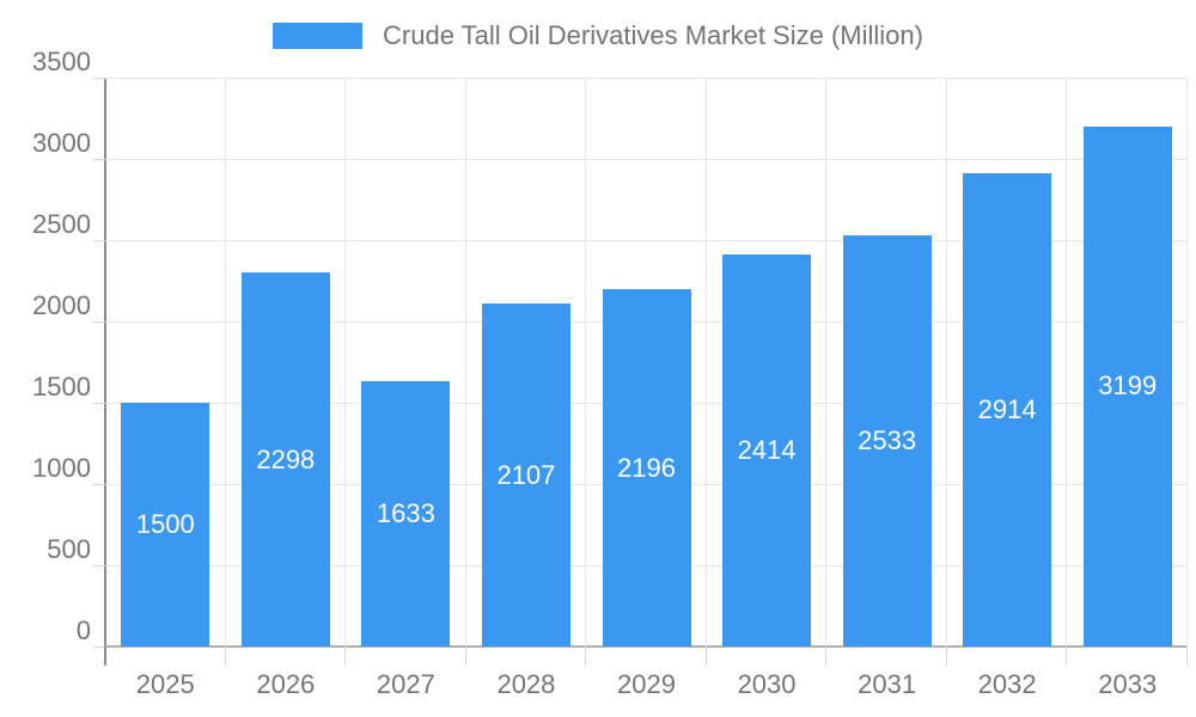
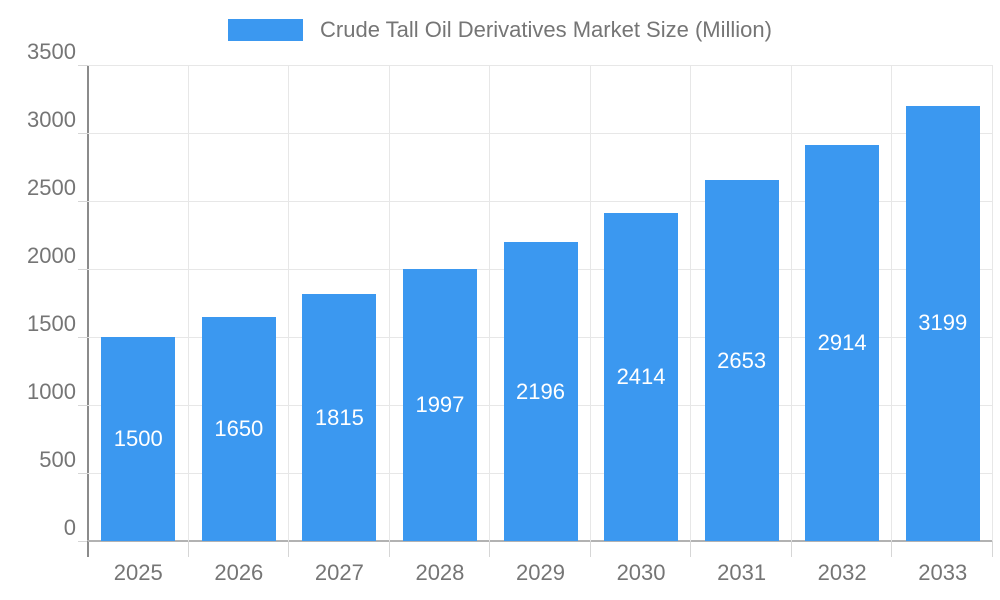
2026: 2298 -> 1650
2027: 1633 -> 1815
2028: 2107 -> 1997
2031: 2533 -> 2653
